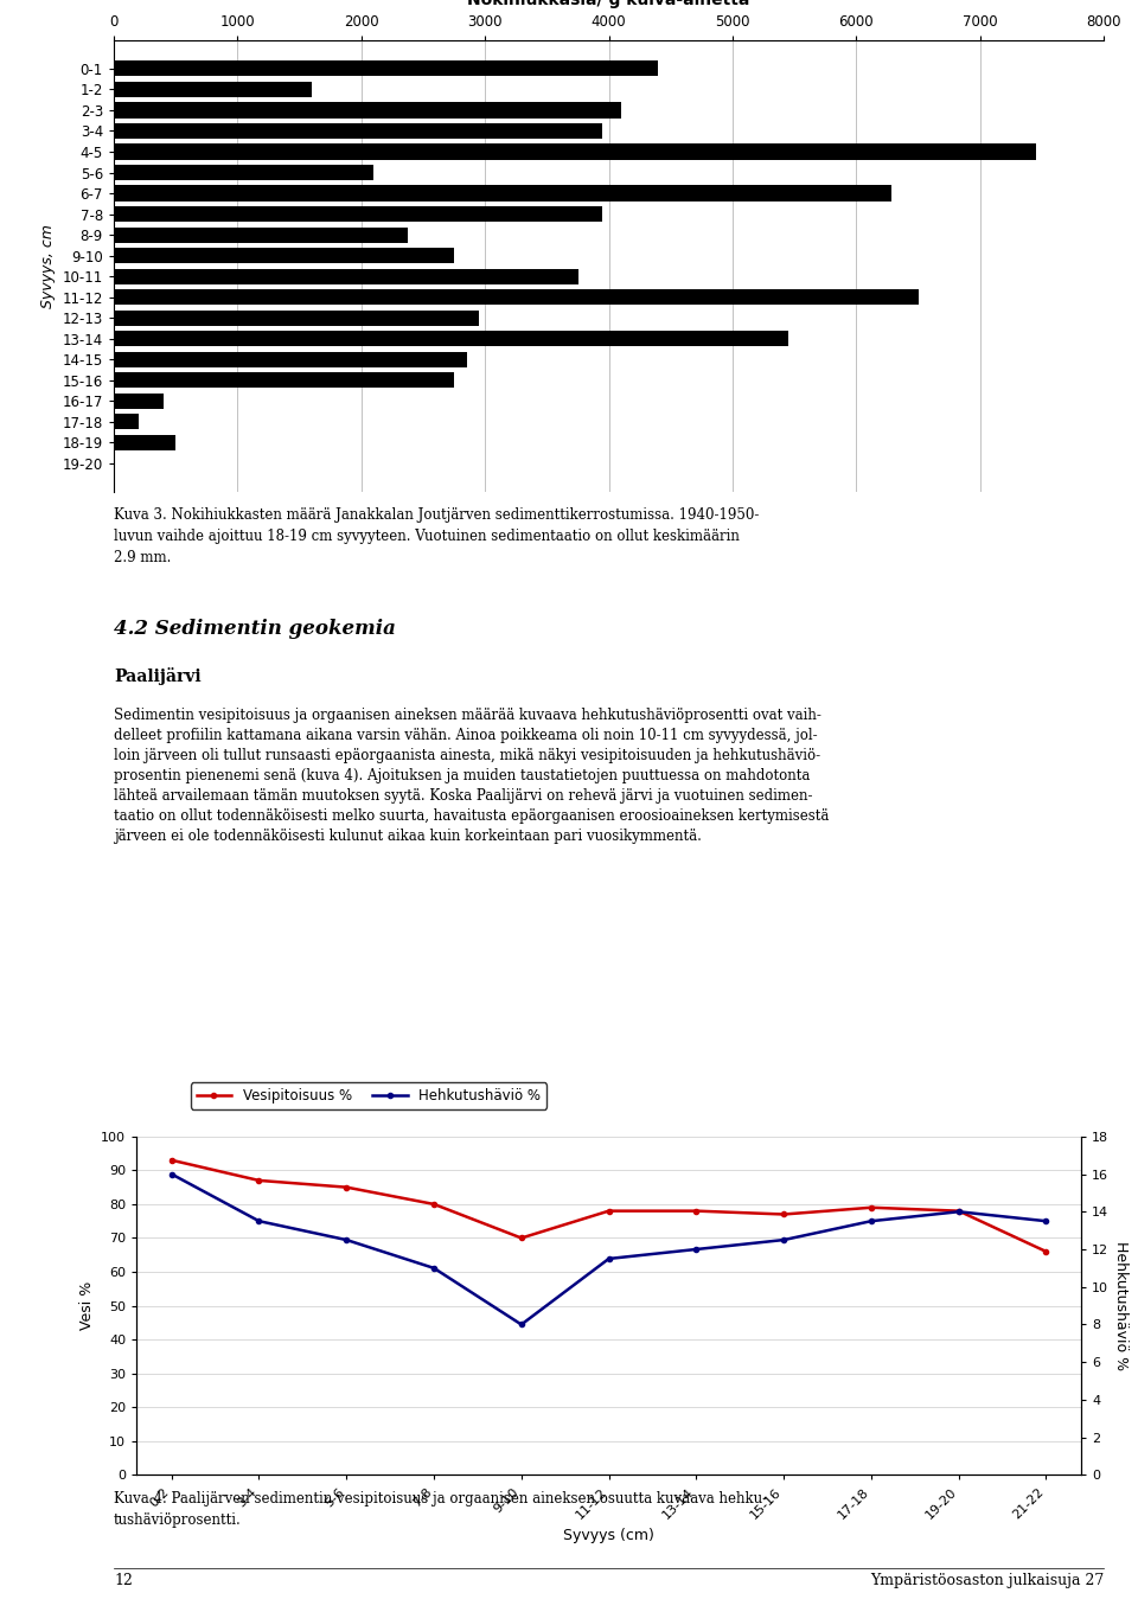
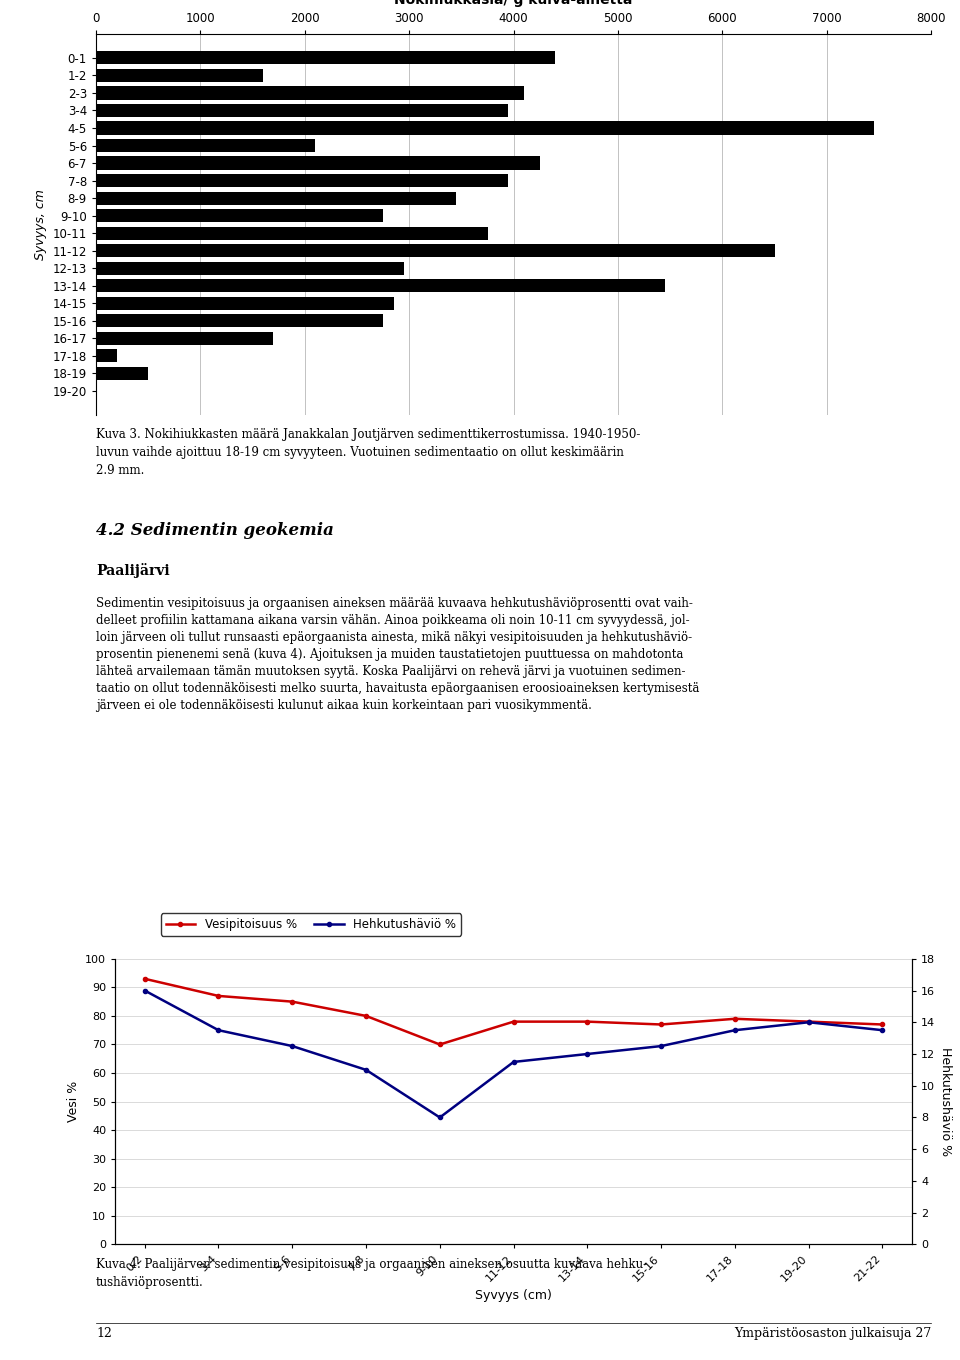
6-7: 6280 -> 4250
8-9: 2380 -> 3450
16-17: 400 -> 1700
Vesipitoisuus %/21-22: 66 -> 77
